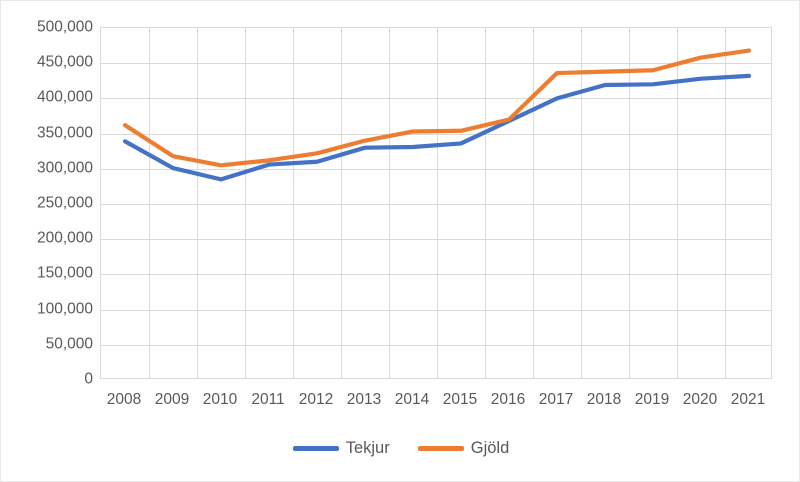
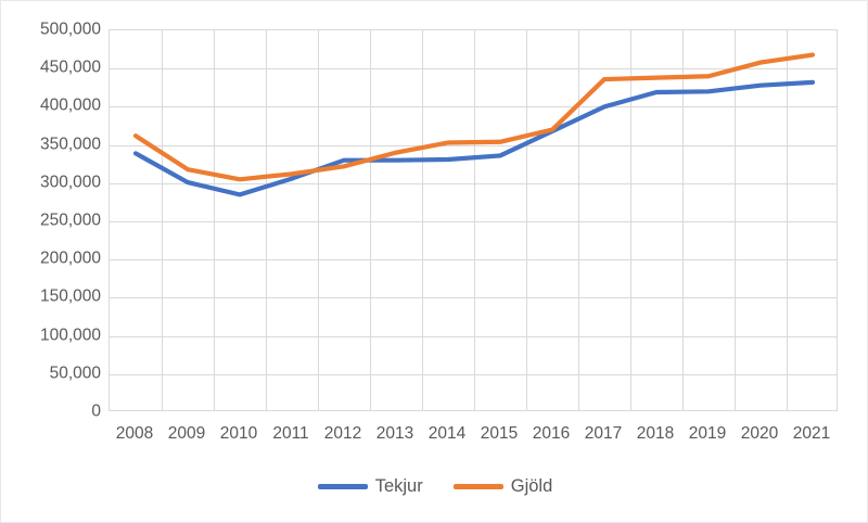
Tekjur/2012: 310000 -> 330000
